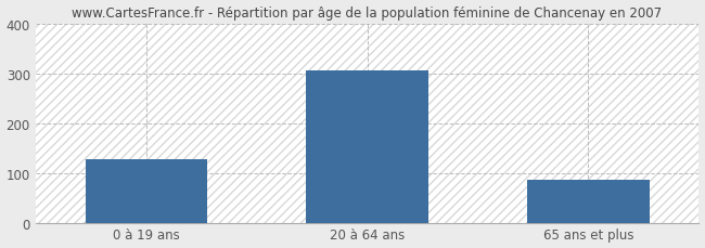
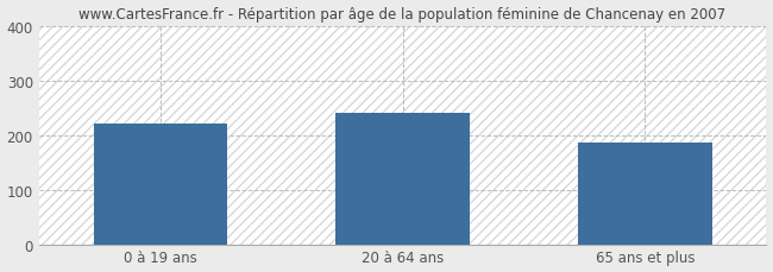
0 à 19 ans: 127 -> 220
20 à 64 ans: 305 -> 240
65 ans et plus: 85 -> 185
